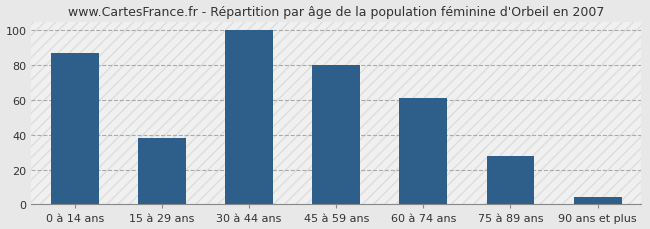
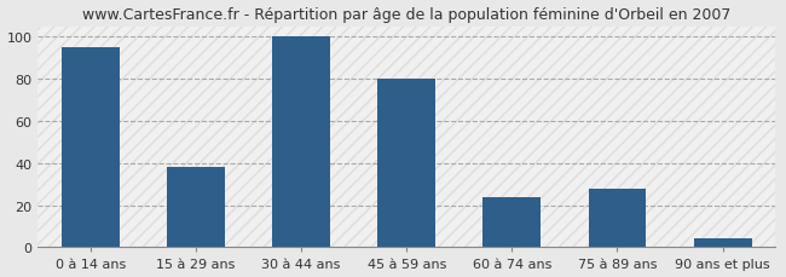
0 à 14 ans: 87 -> 95
60 à 74 ans: 61 -> 24
